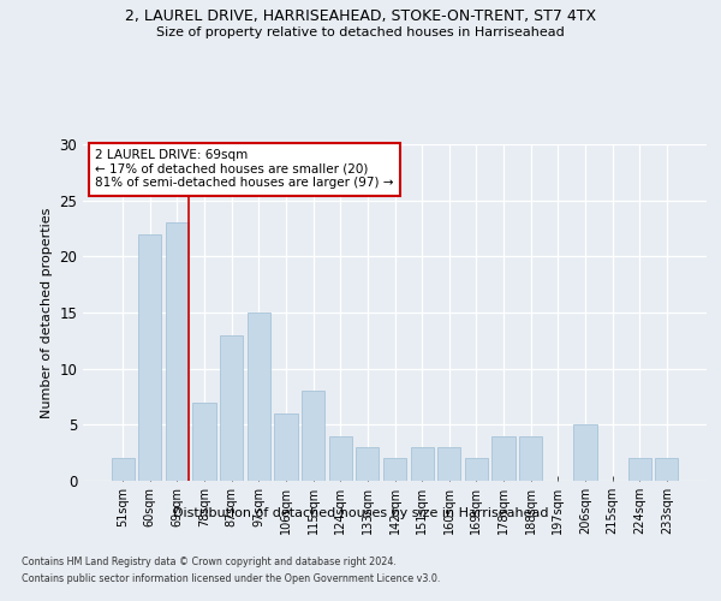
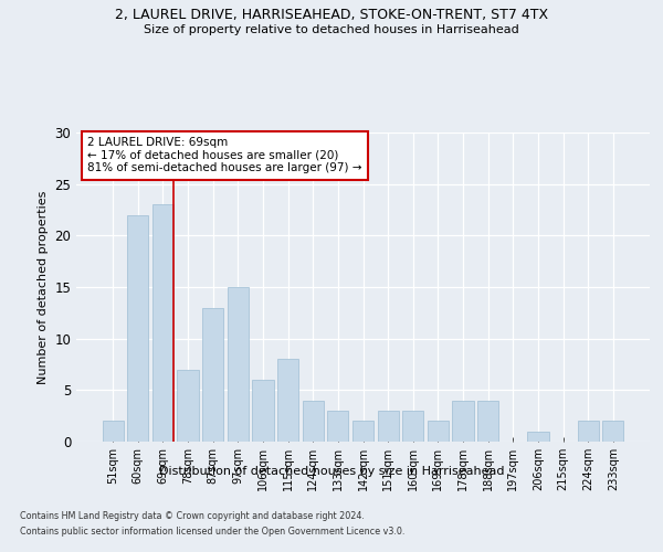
206sqm: 5 -> 1
